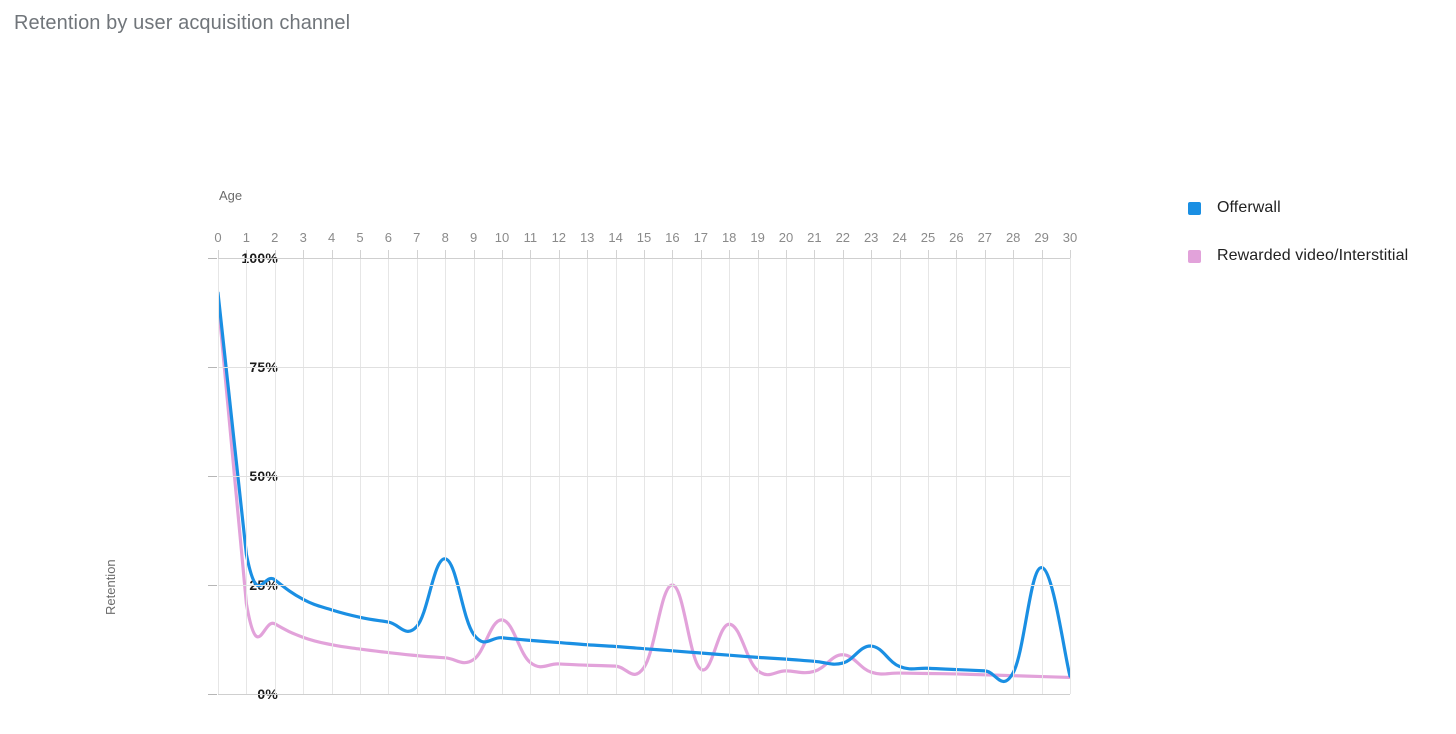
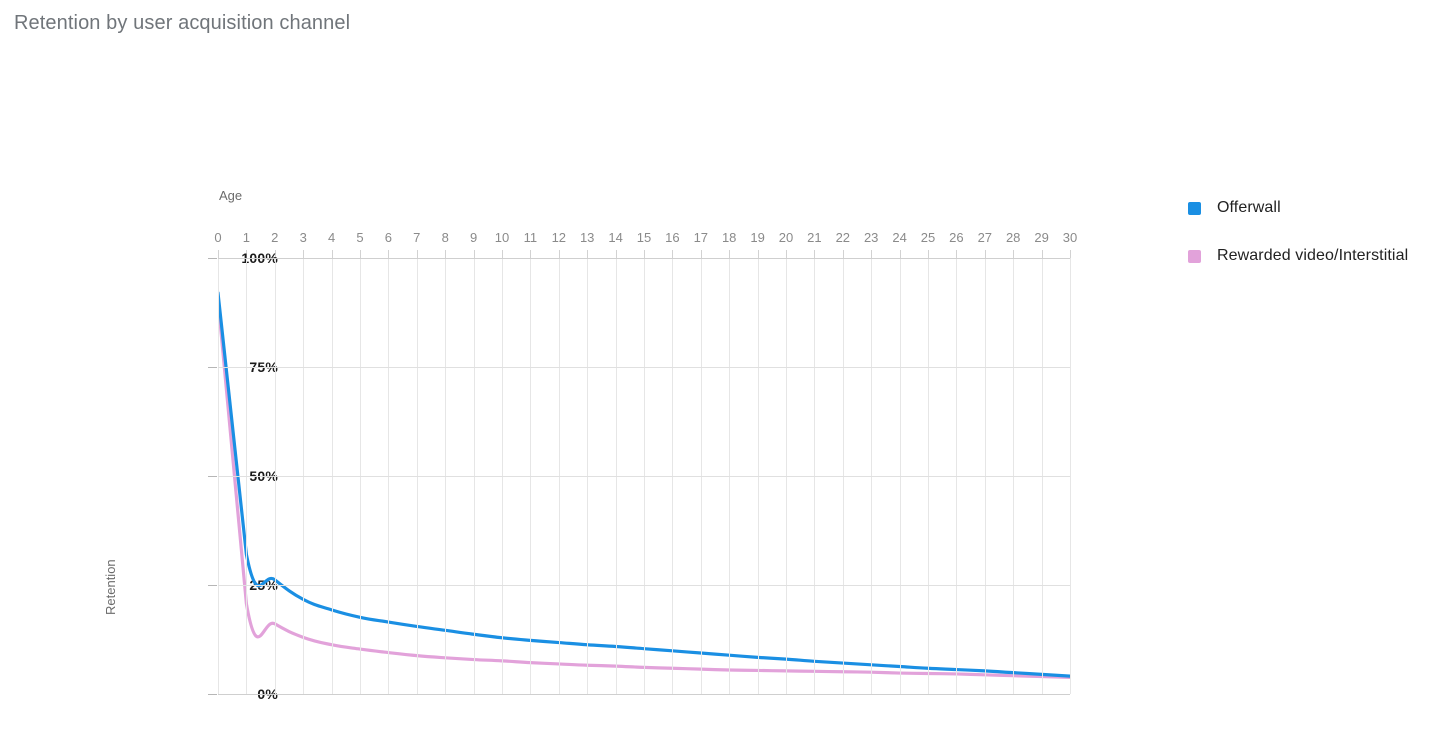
Offerwall/8: 31% -> 15%
Rewarded video/Interstitial/10: 17% -> 8%
Rewarded video/Interstitial/16: 25% -> 6%
Rewarded video/Interstitial/18: 16% -> 6%
Rewarded video/Interstitial/22: 9% -> 5%
Offerwall/23: 11% -> 7%
Offerwall/29: 29% -> 4%
